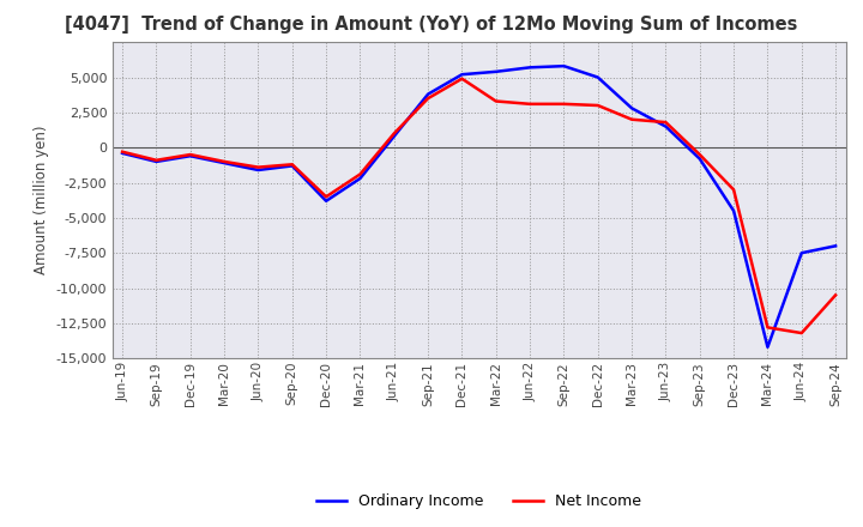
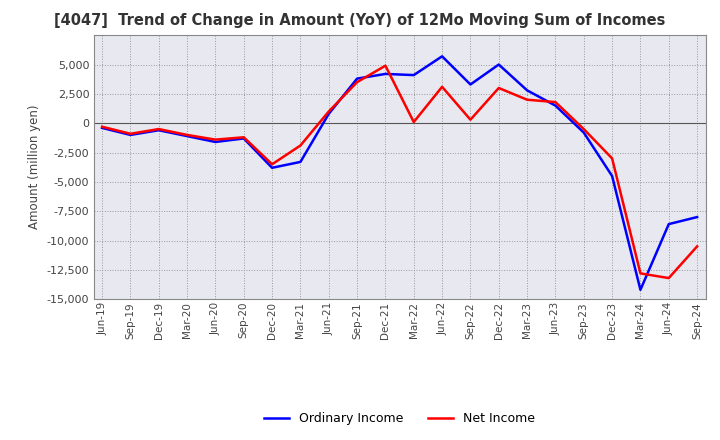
Ordinary Income/Mar-21: -2,200 -> -3,300
Ordinary Income/Dec-21: 5,200 -> 4,200
Ordinary Income/Mar-22: 5,400 -> 4,100
Net Income/Mar-22: 3,300 -> 100
Ordinary Income/Sep-22: 5,800 -> 3,300
Net Income/Sep-22: 3,100 -> 300
Ordinary Income/Jun-24: -7,500 -> -8,600
Ordinary Income/Sep-24: -7,000 -> -8,000
